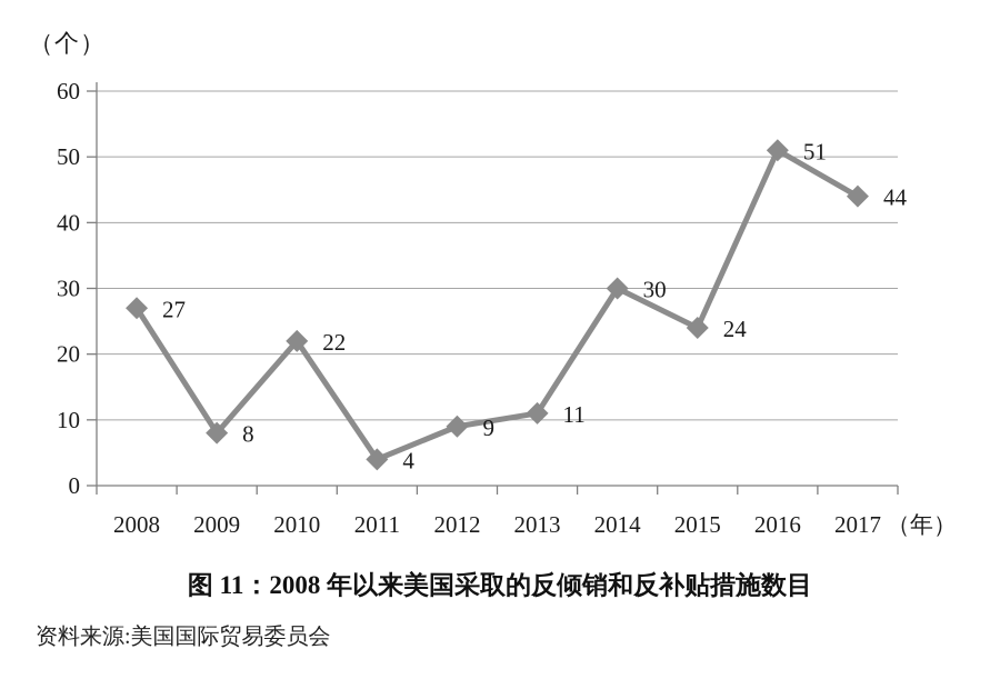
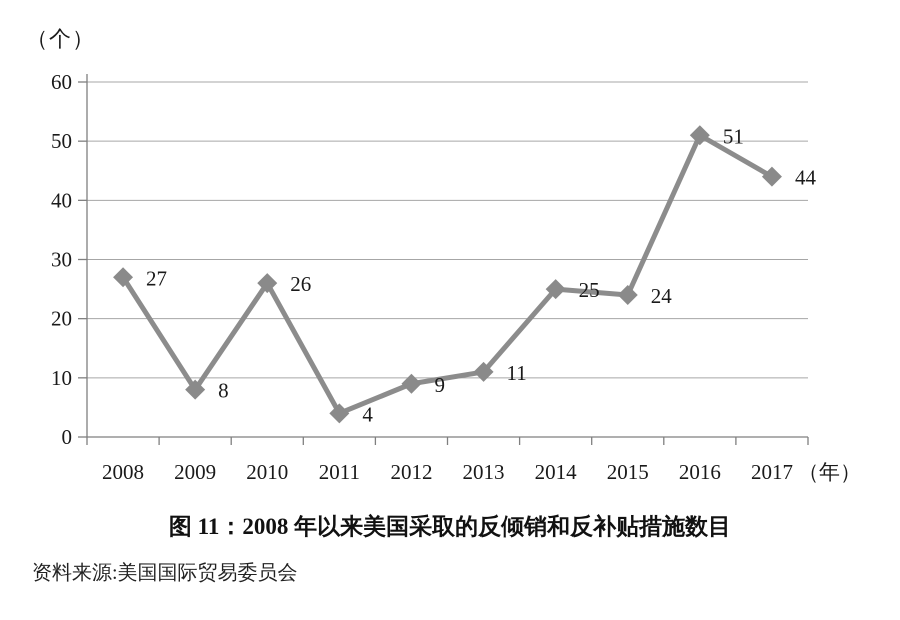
2010: 22 -> 26
2014: 30 -> 25
